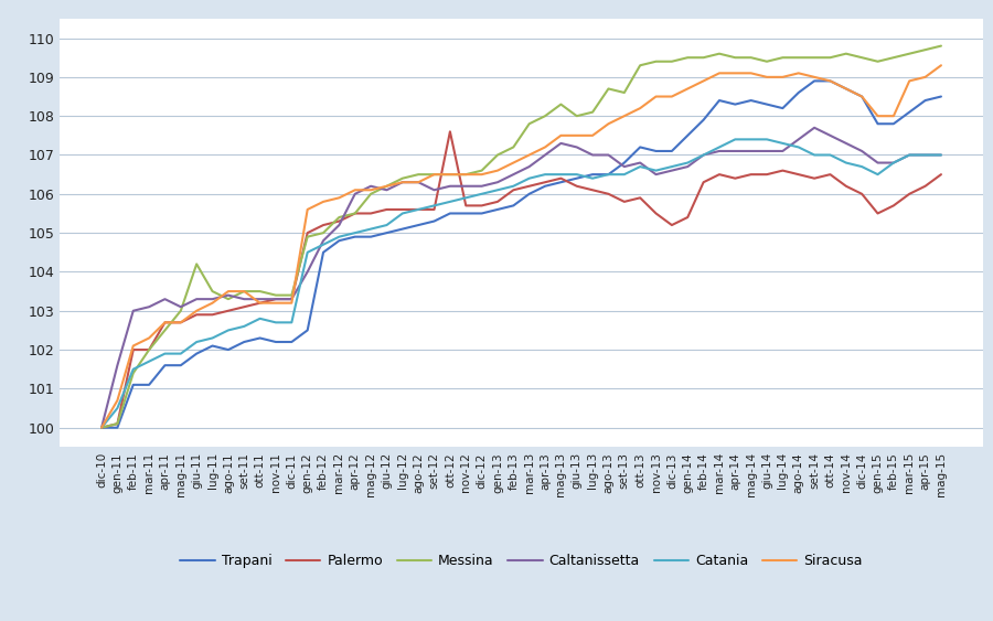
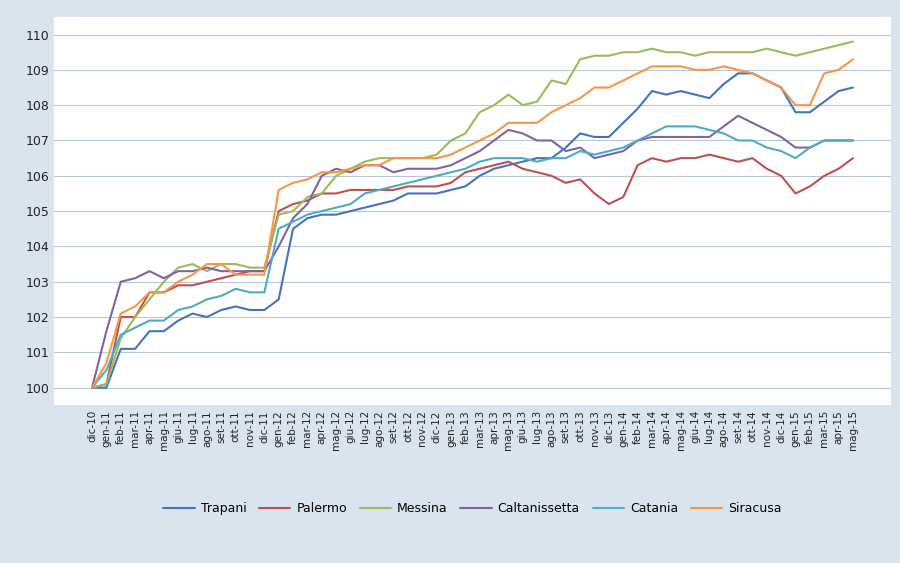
Messina/giu-11: 104.2 -> 103.4
Palermo/ott-12: 107.6 -> 105.7
